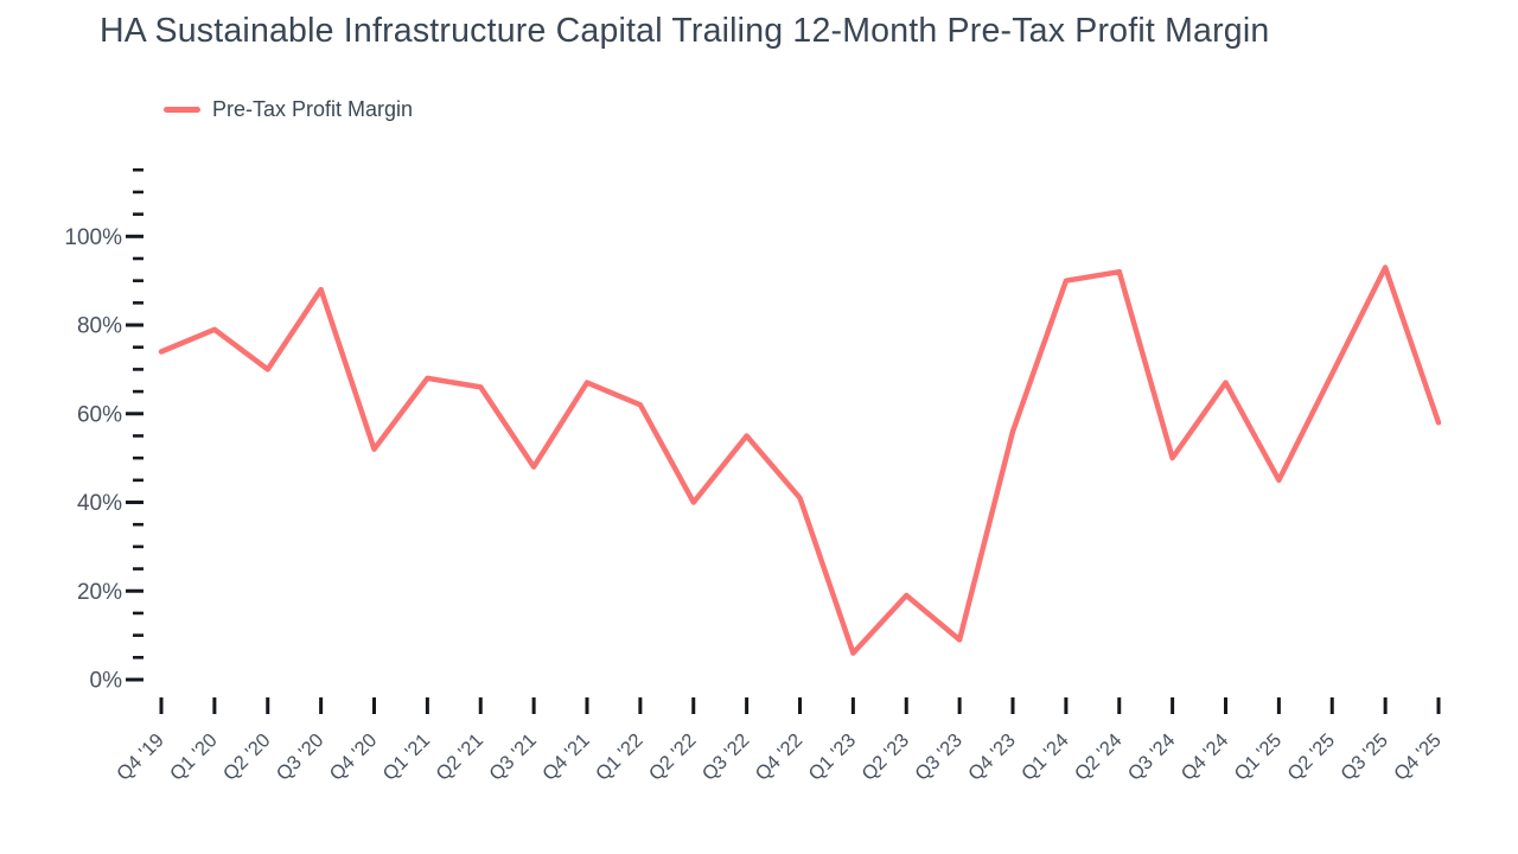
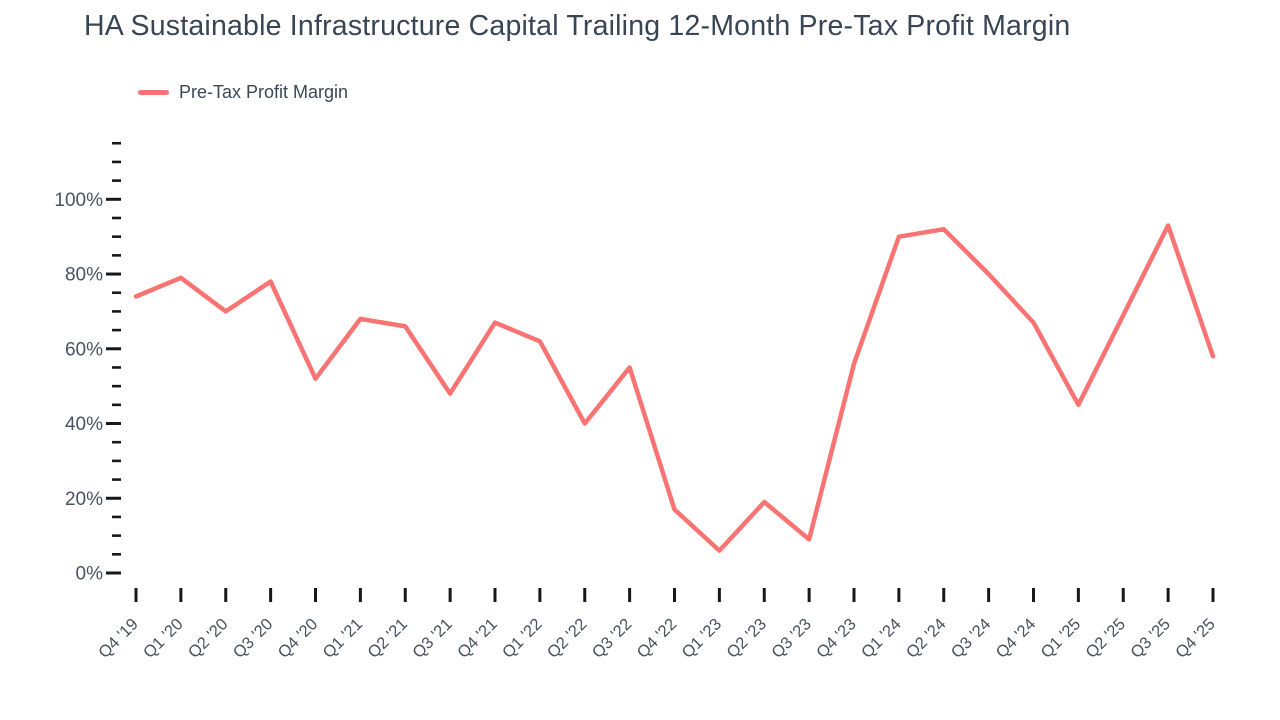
Q3 '20: 88% -> 78%
Q4 '22: 41% -> 17%
Q3 '24: 50% -> 80%
